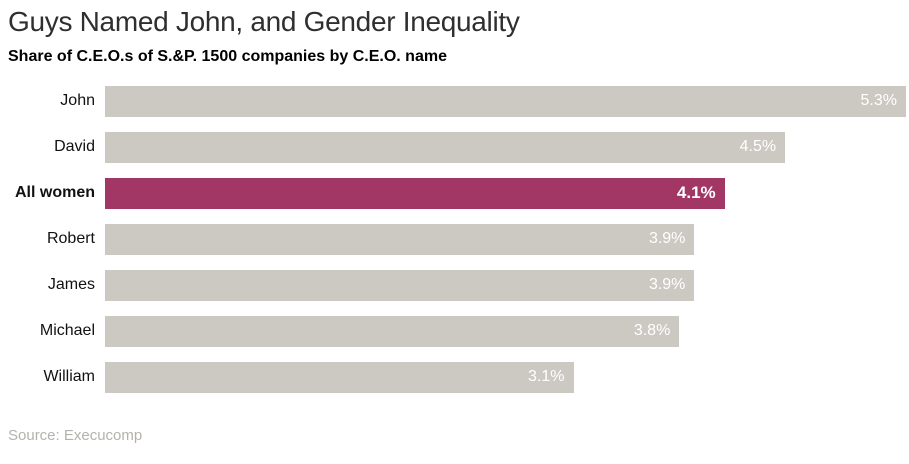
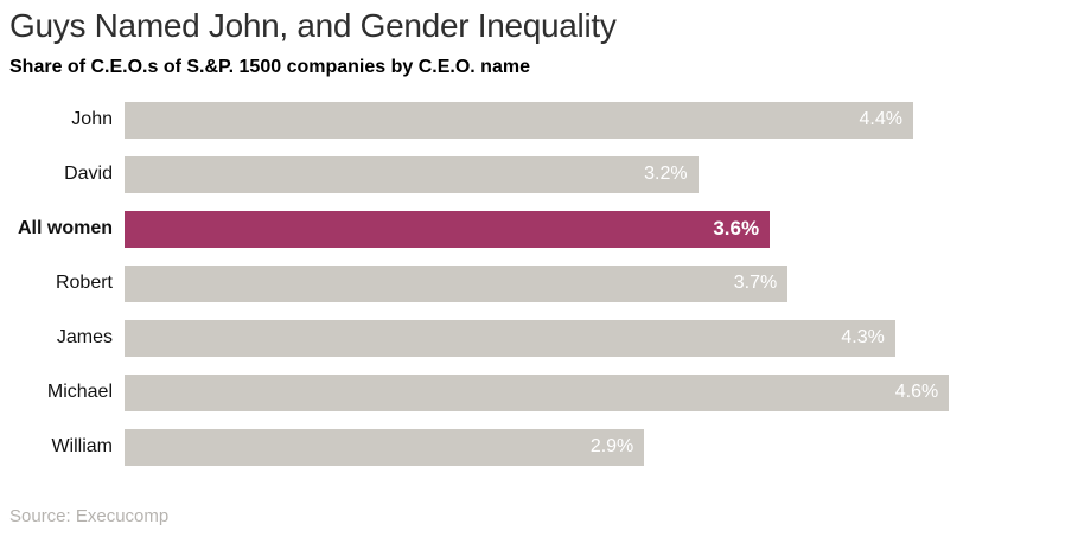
John: 5.3% -> 4.4%
David: 4.5% -> 3.2%
All women: 4.1% -> 3.6%
Robert: 3.9% -> 3.7%
James: 3.9% -> 4.3%
Michael: 3.8% -> 4.6%
William: 3.1% -> 2.9%
